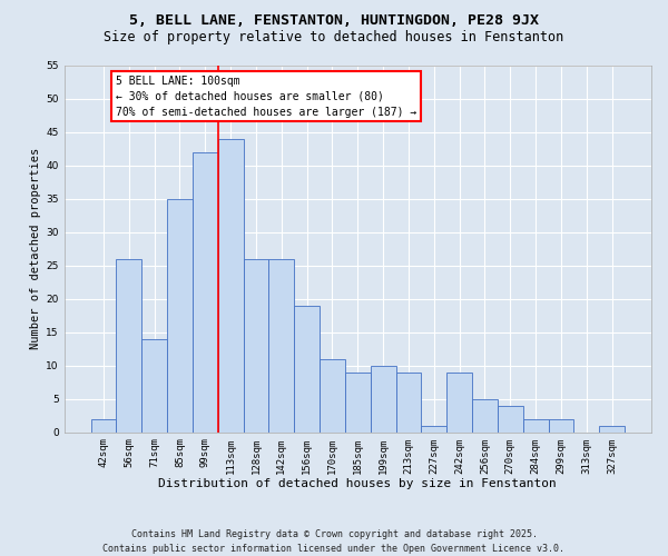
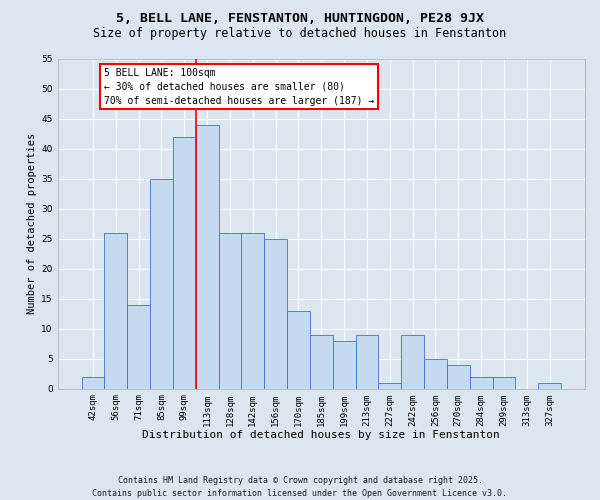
156sqm: 19 -> 25
170sqm: 11 -> 13
199sqm: 10 -> 8
